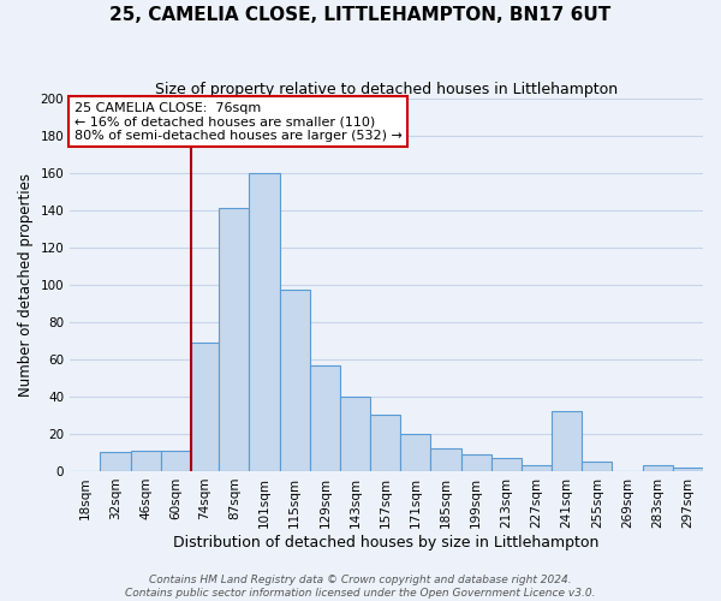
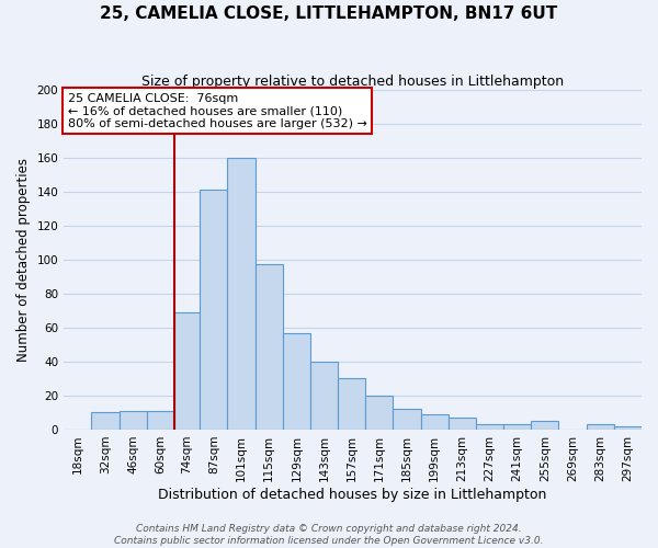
241sqm: 32 -> 3
